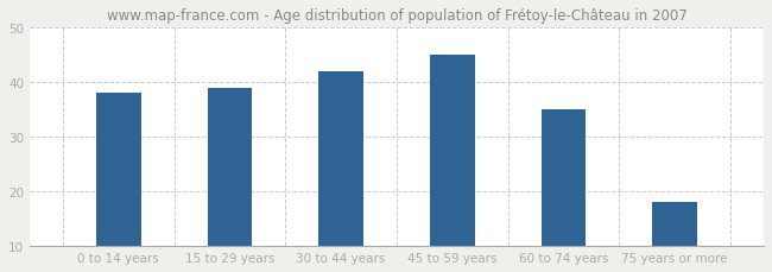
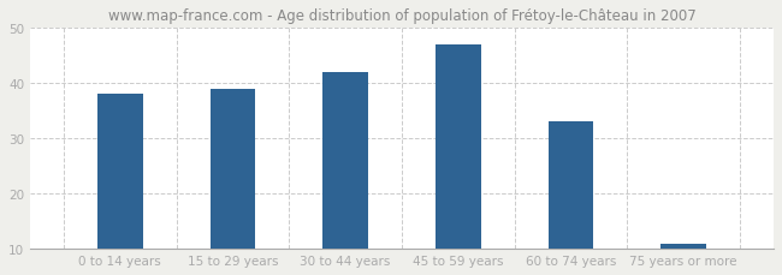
45 to 59 years: 45 -> 47
60 to 74 years: 35 -> 33
75 years or more: 18 -> 11
